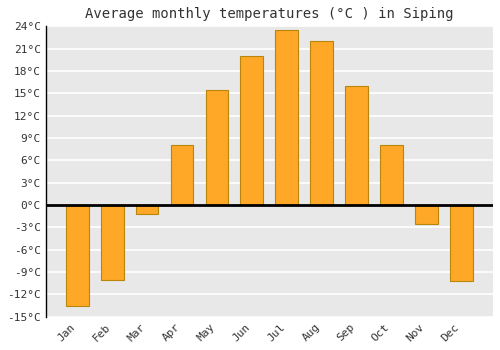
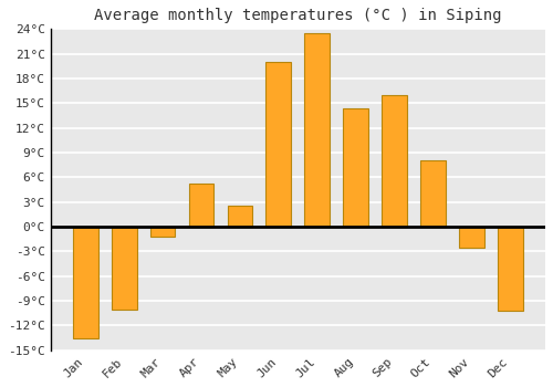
Apr: 8.0°C -> 5.2°C
May: 15.5°C -> 2.6°C
Aug: 22.0°C -> 14.4°C
